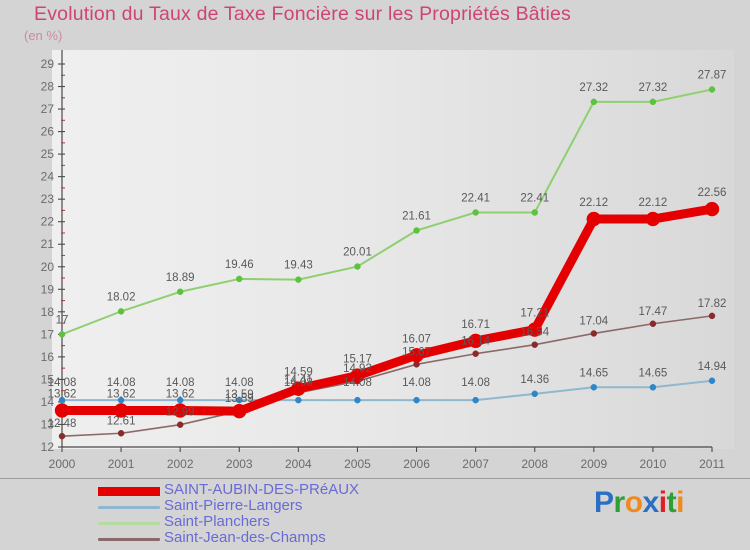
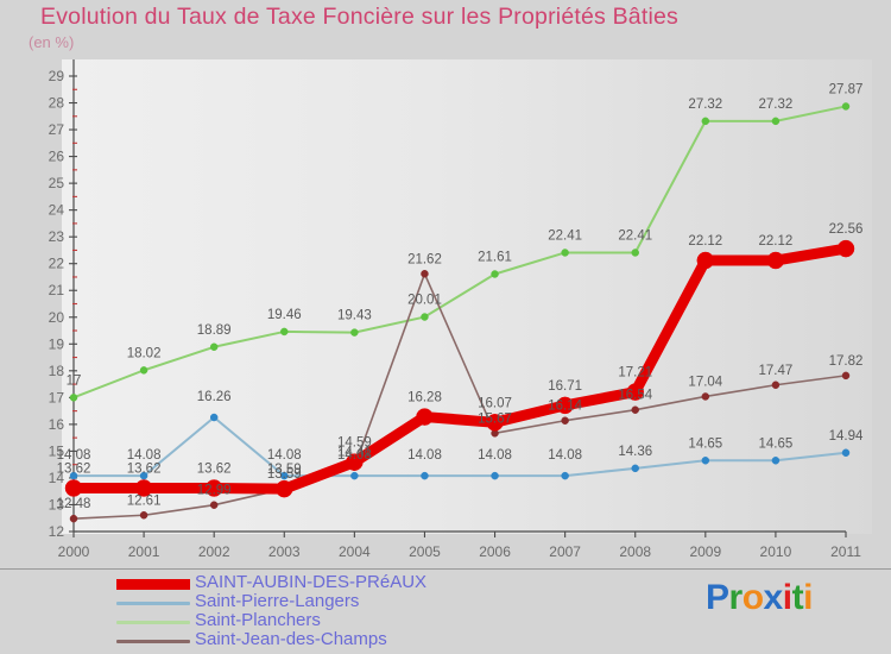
Saint-Pierre-Langers/2002: 14.08 -> 16.26
SAINT-AUBIN-DES-PRéAUX/2005: 15.17 -> 16.28
Saint-Jean-des-Champs/2005: 14.92 -> 21.62
